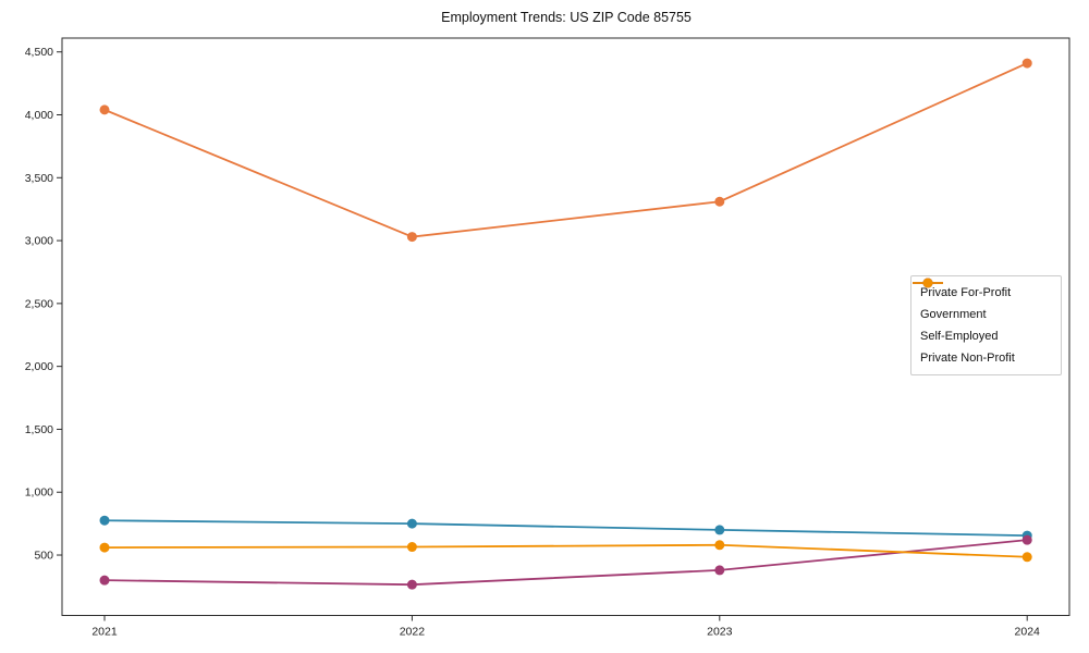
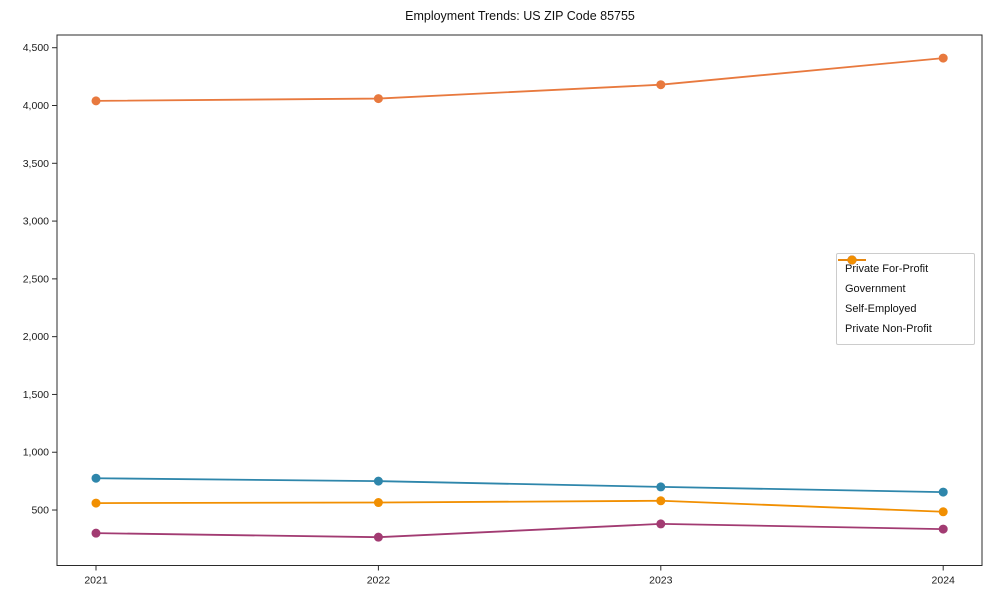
Private For-Profit/2022: 3030 -> 4060
Private For-Profit/2023: 3310 -> 4180
Self-Employed/2024: 620 -> 340
